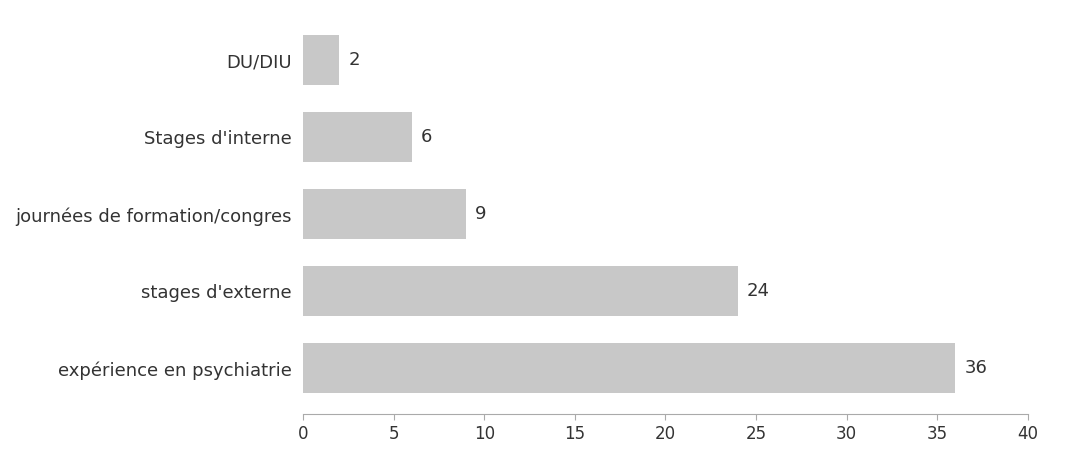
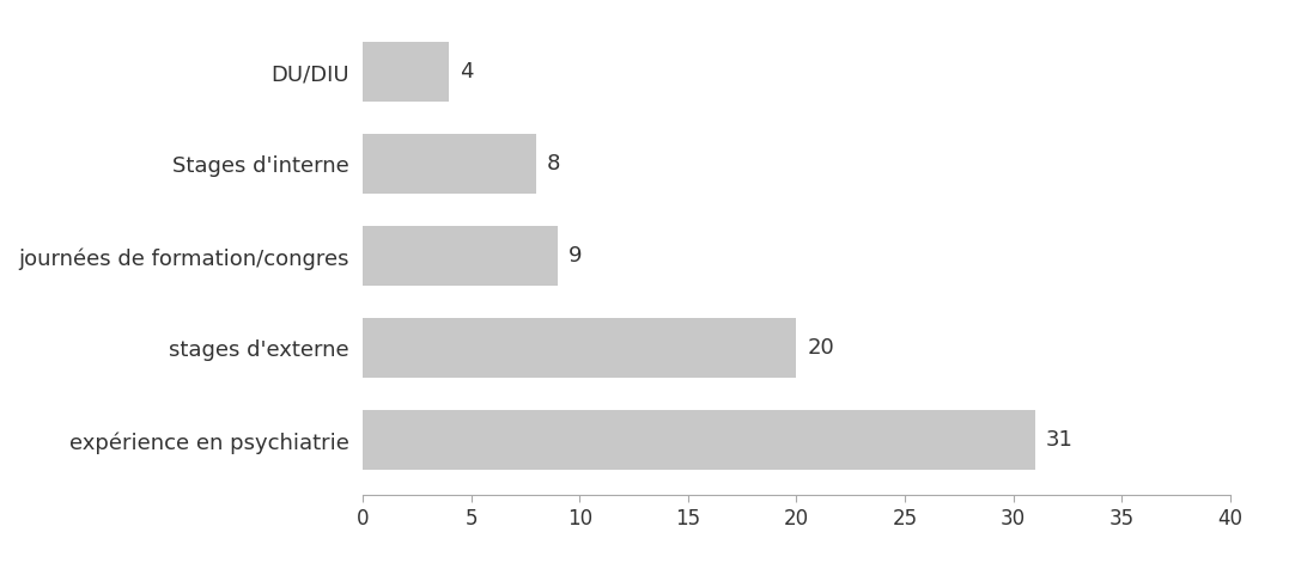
DU/DIU: 2 -> 4
Stages d'interne: 6 -> 8
stages d'externe: 24 -> 20
expérience en psychiatrie: 36 -> 31
